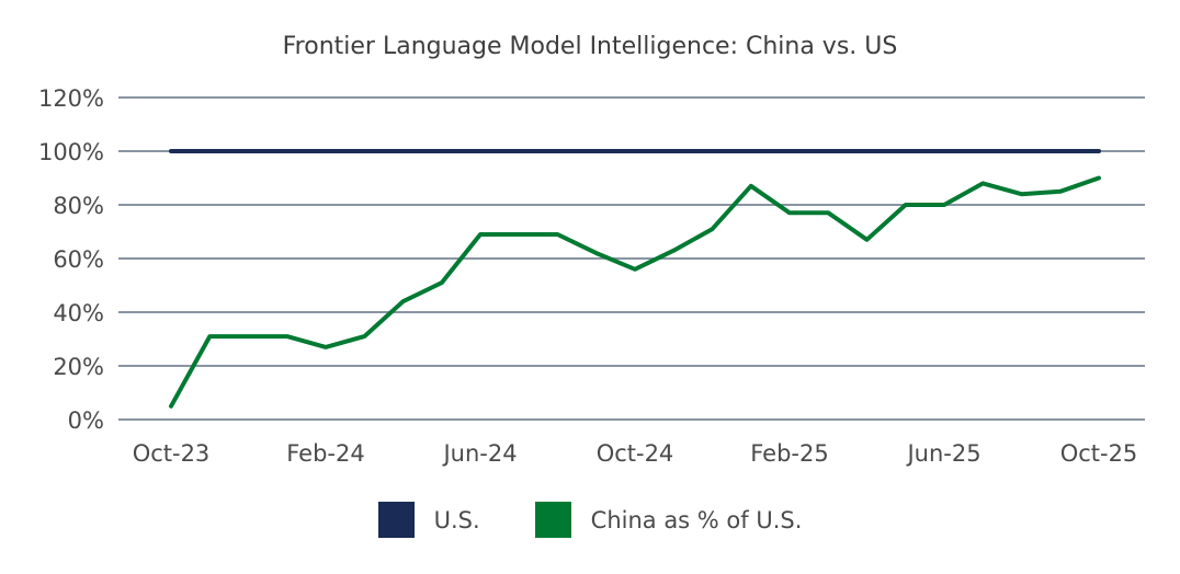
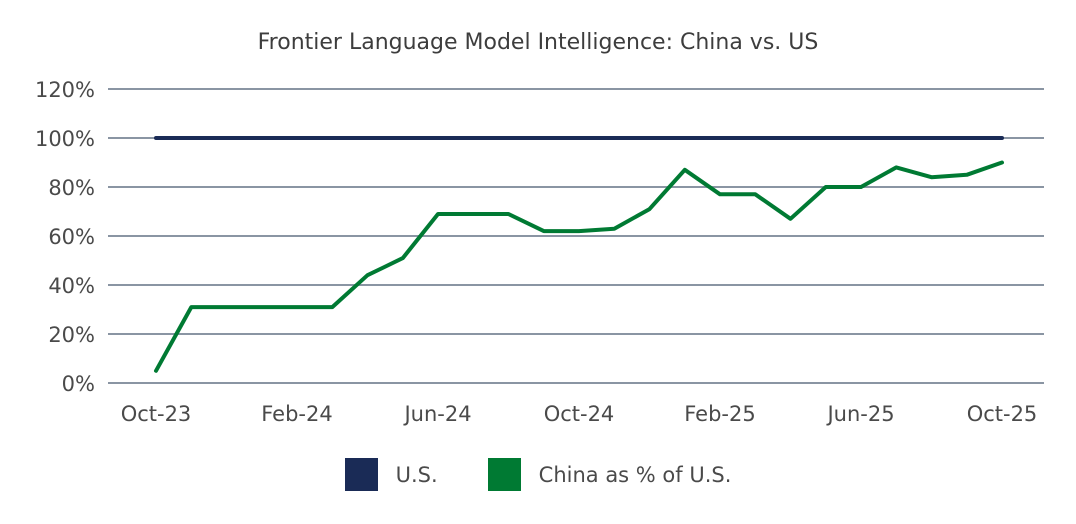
China as % of U.S./Feb-24: 27% -> 31%
China as % of U.S./Oct-24: 56% -> 62%
